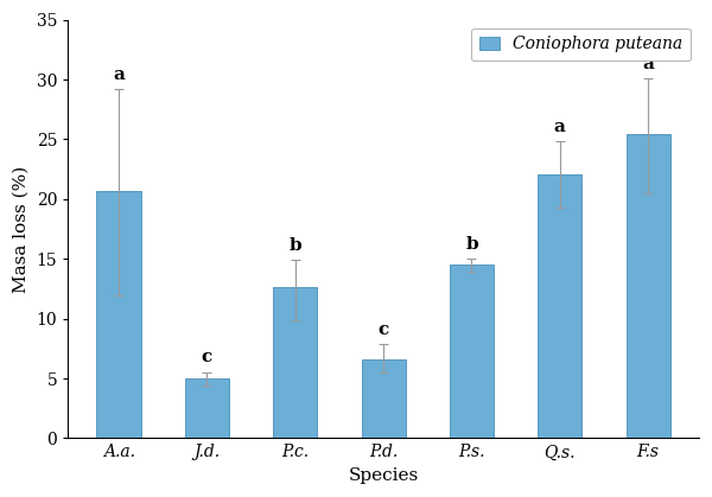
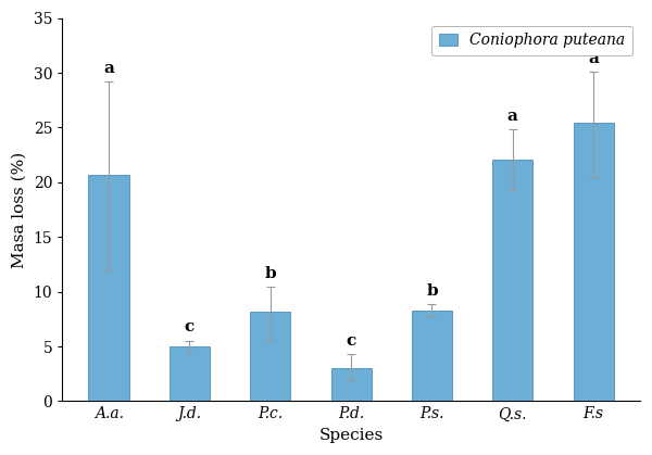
P.c.: 12.6 -> 8.2
P.d.: 6.6 -> 3.0
P.s.: 14.5 -> 8.3
